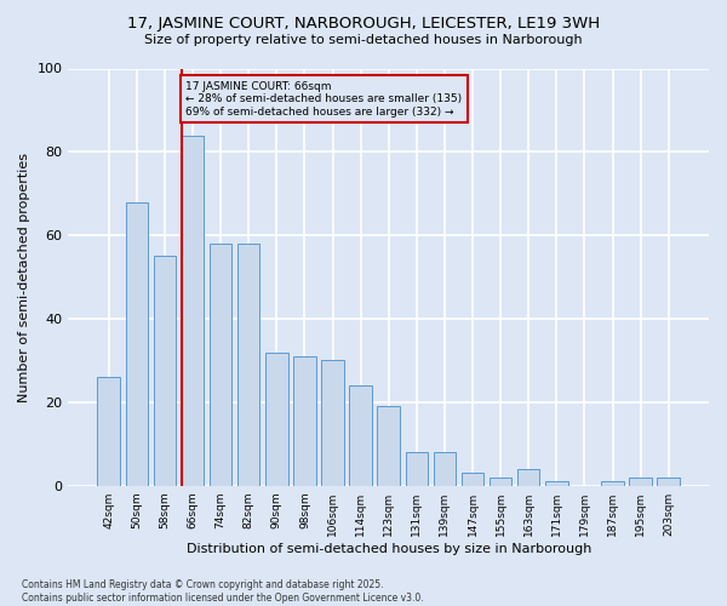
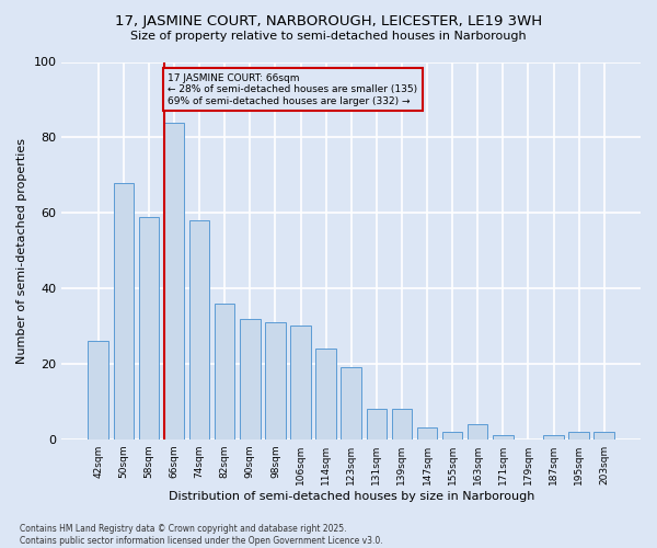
58sqm: 55 -> 59
82sqm: 58 -> 36
